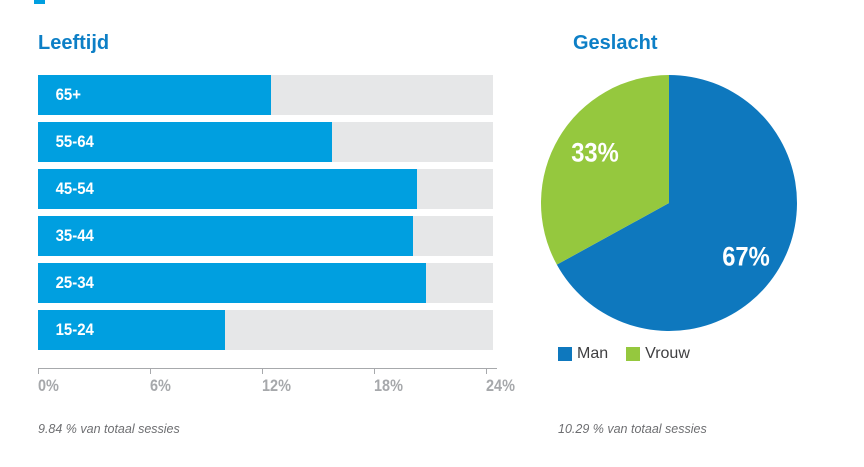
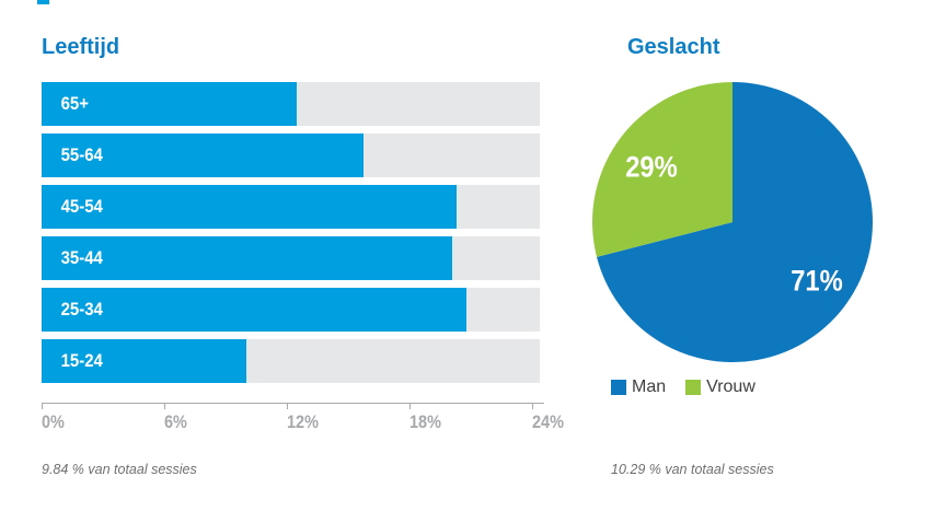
Geslacht/Man: 67% -> 71%
Geslacht/Vrouw: 33% -> 29%
